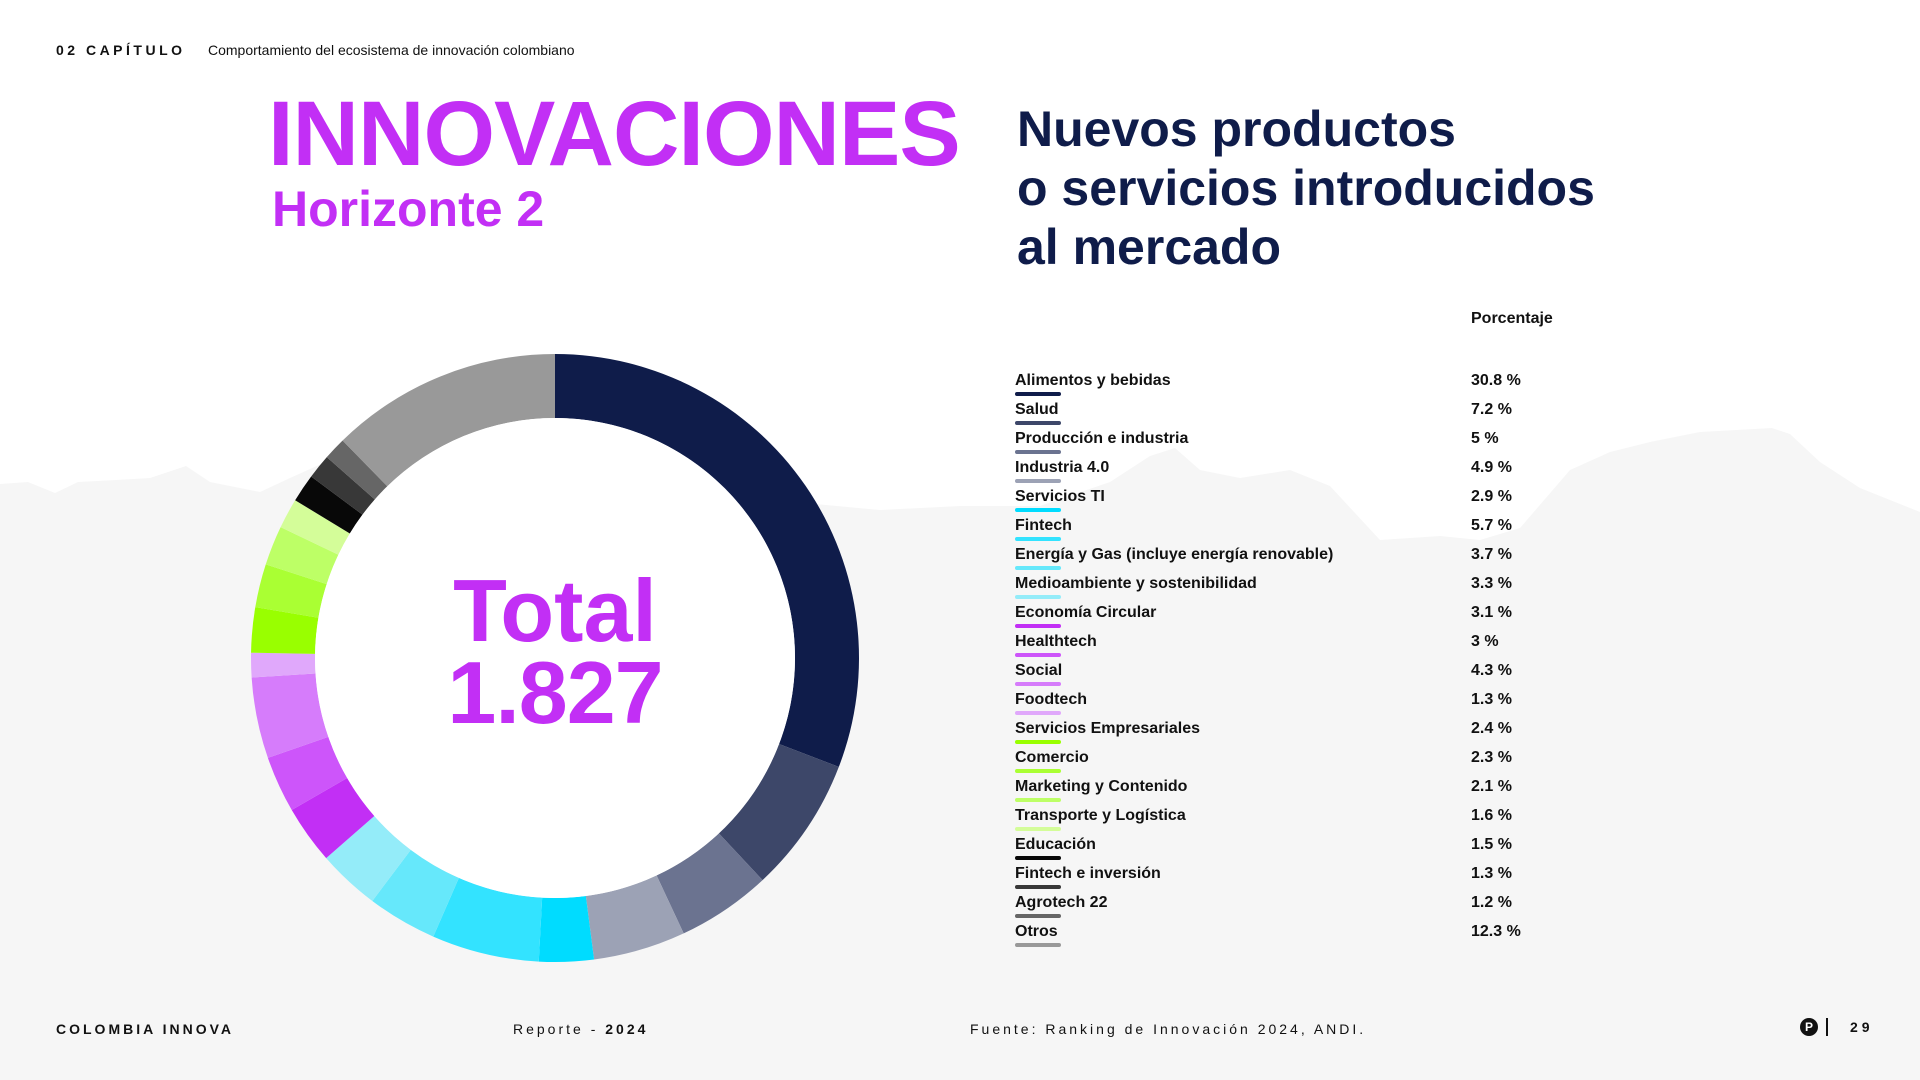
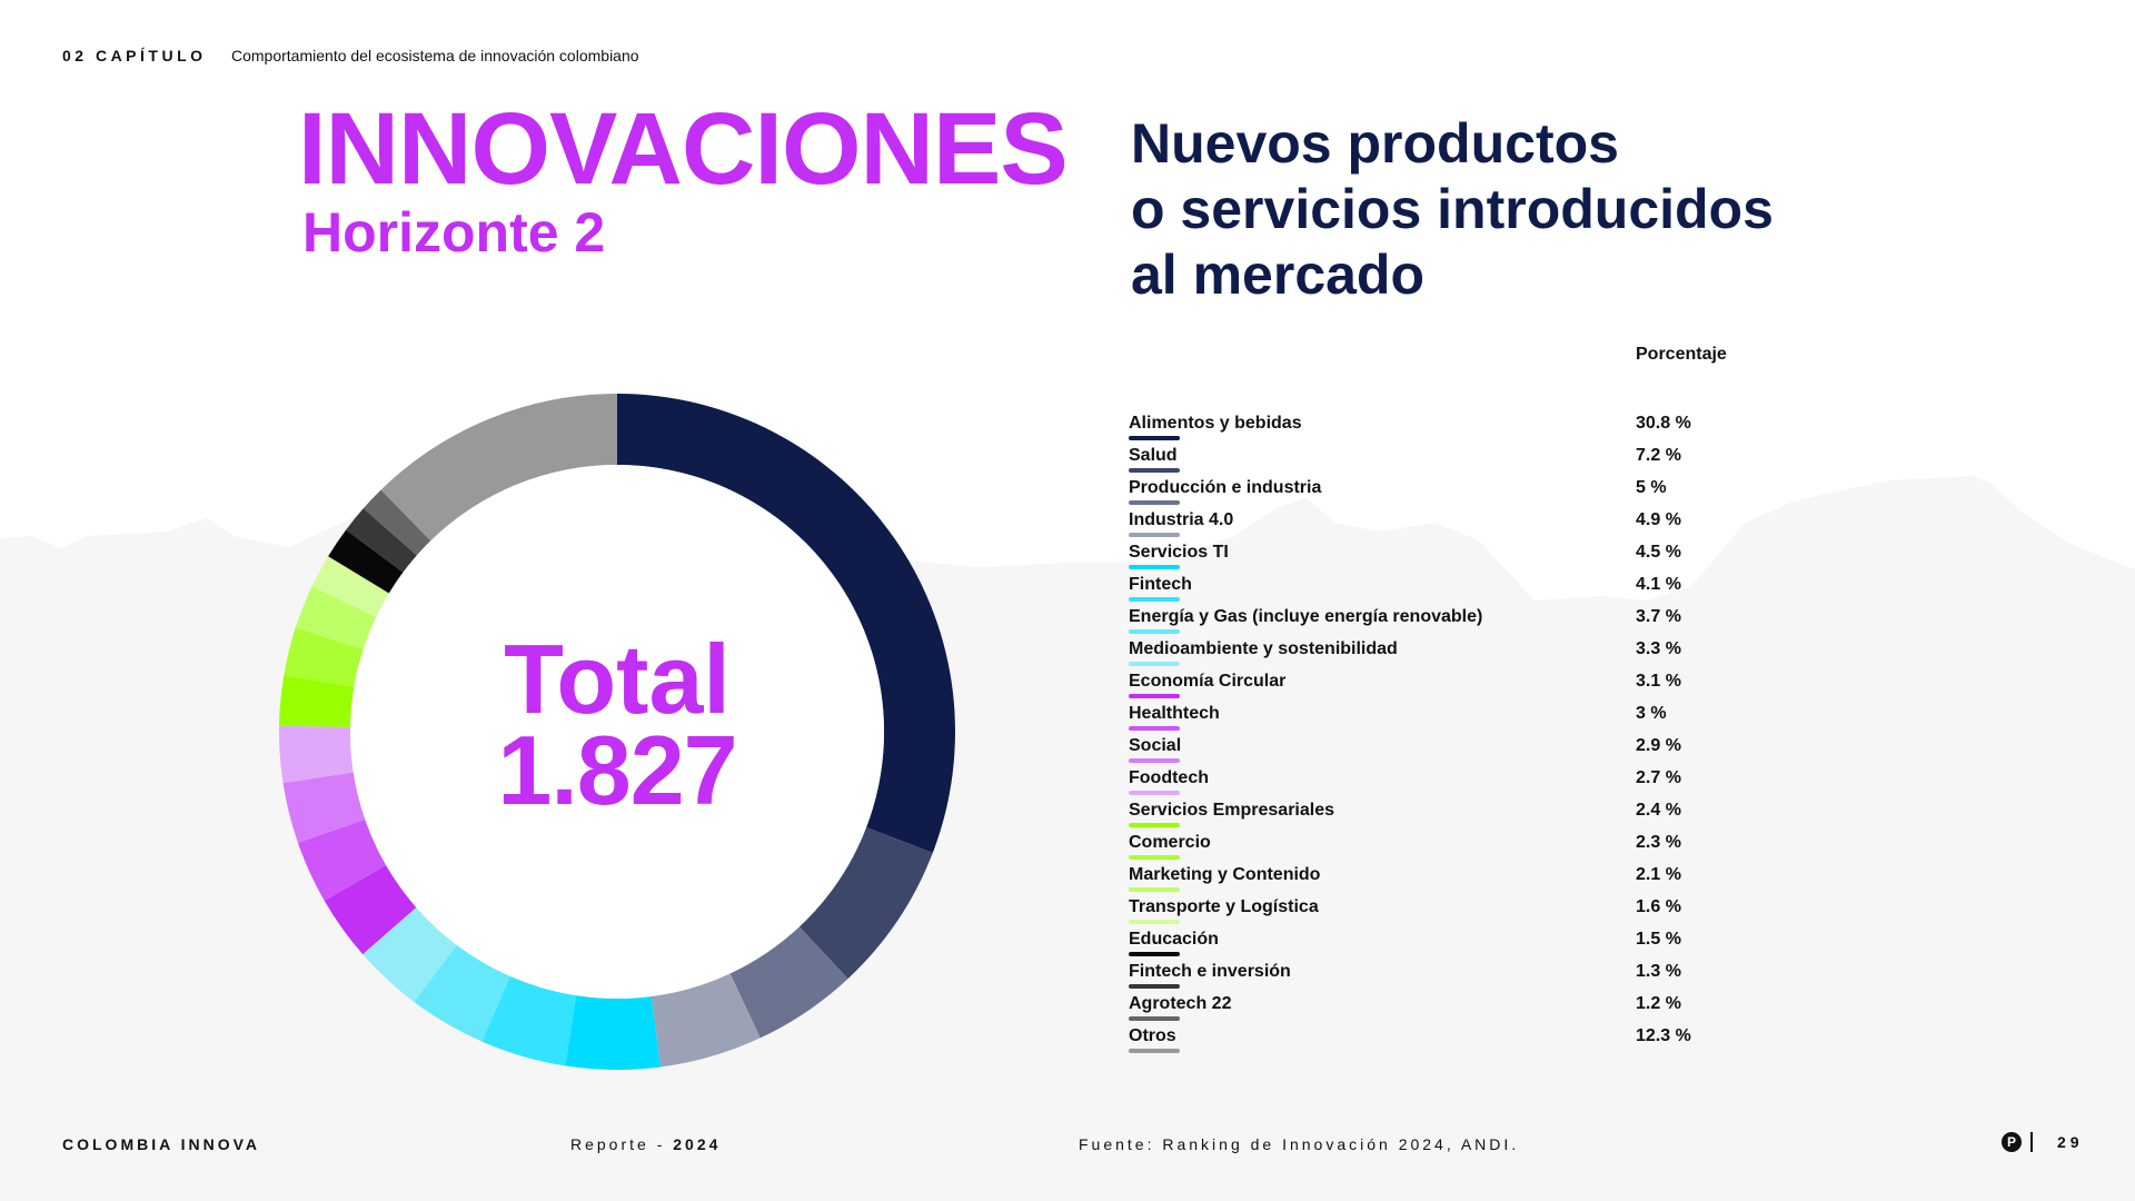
Servicios TI: 2.9 -> 4.5
Fintech: 5.7 -> 4.1
Social: 4.3 -> 2.9
Foodtech: 1.3 -> 2.7
